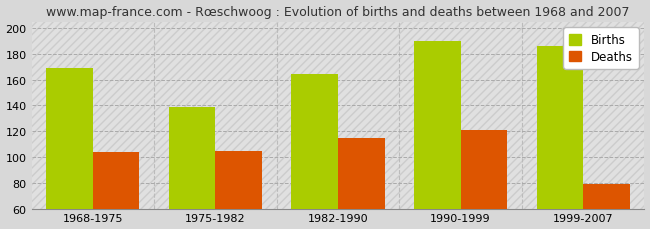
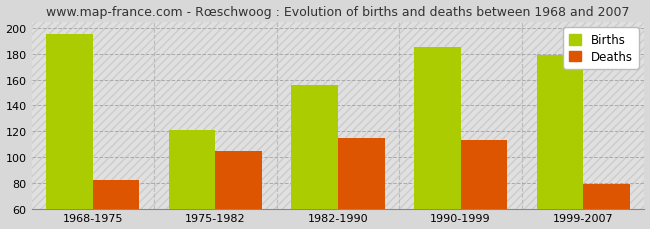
Births/1968-1975: 169 -> 195
Deaths/1968-1975: 104 -> 82
Births/1975-1982: 139 -> 121
Births/1982-1990: 164 -> 156
Births/1990-1999: 190 -> 185
Deaths/1990-1999: 121 -> 113
Births/1999-2007: 186 -> 179
